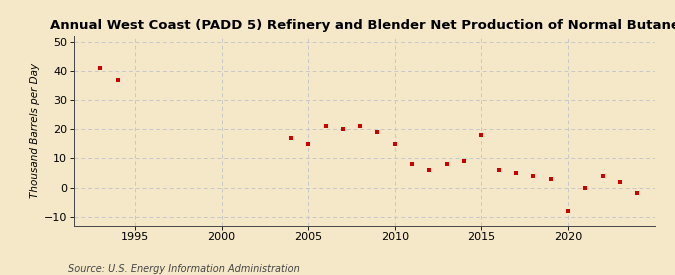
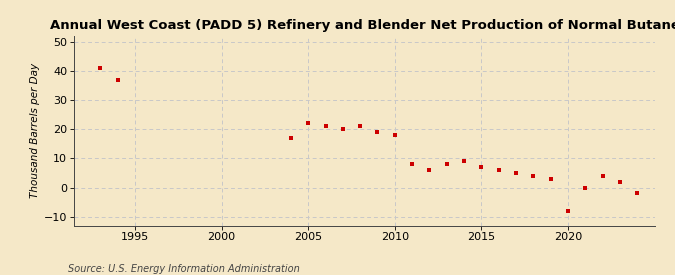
2005: 15 -> 22
2010: 15 -> 18
2015: 18 -> 7
